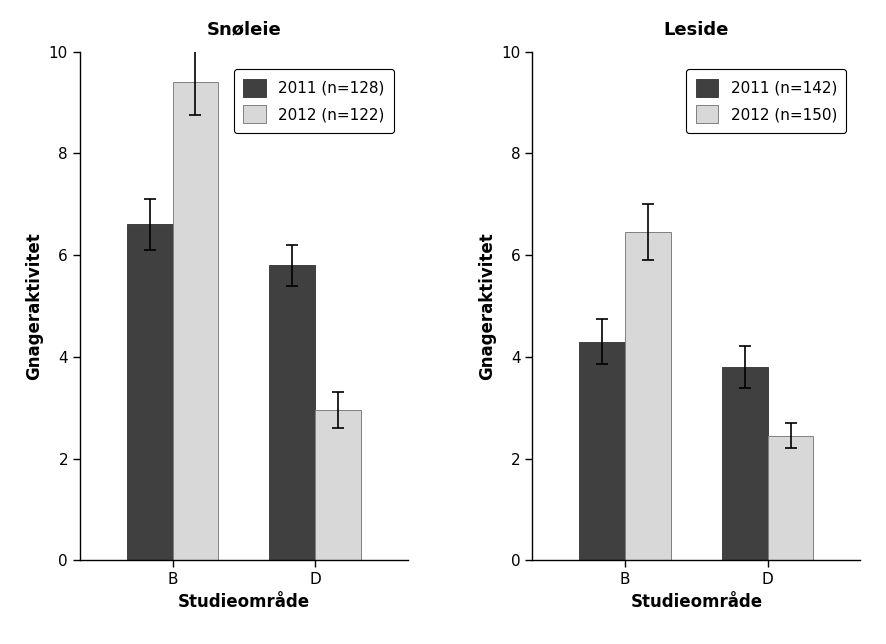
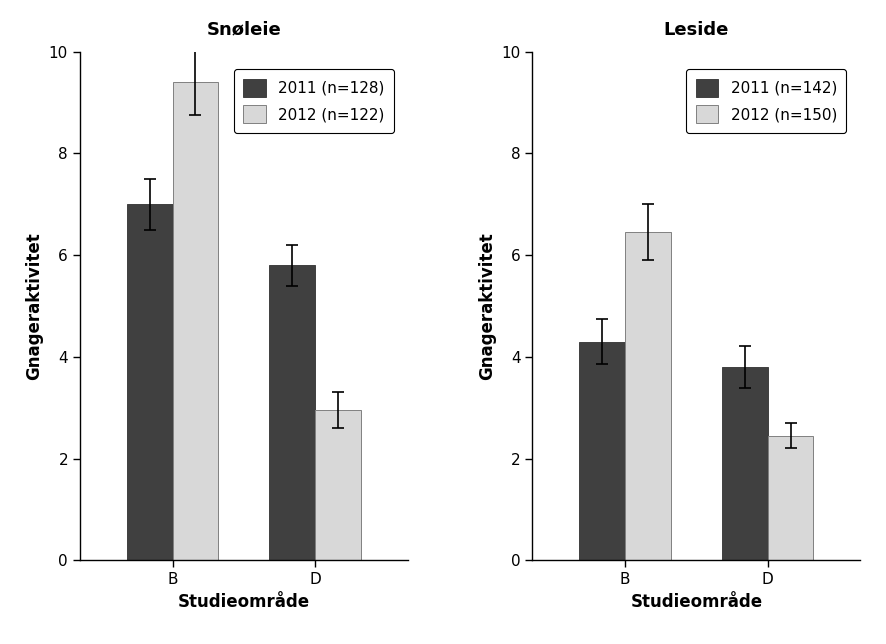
Snøleie/2011 (n=128)/B: 6.6 -> 7.0
